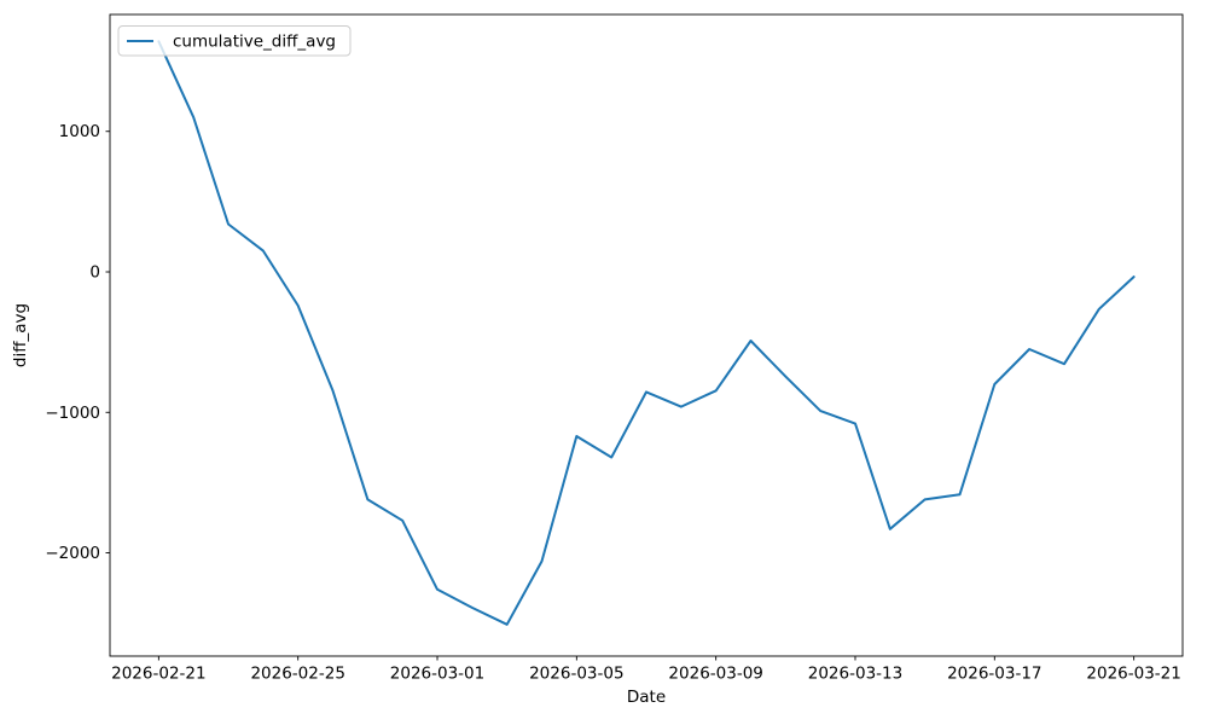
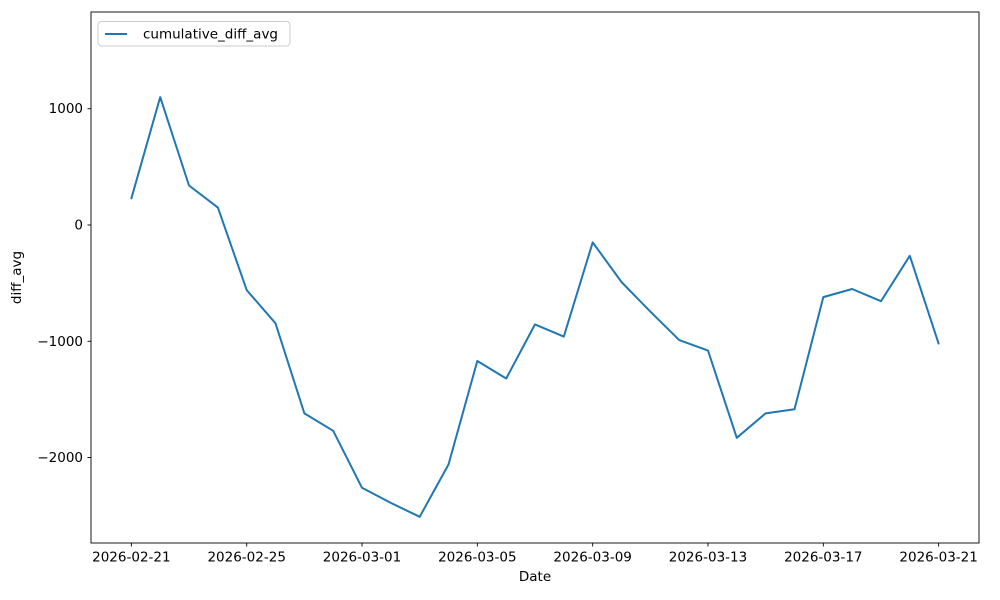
2026-02-21: 1640 -> 230
2026-02-25: -240 -> -560
2026-03-09: -840 -> -150
2026-03-17: -800 -> -620
2026-03-21: -40 -> -1020
